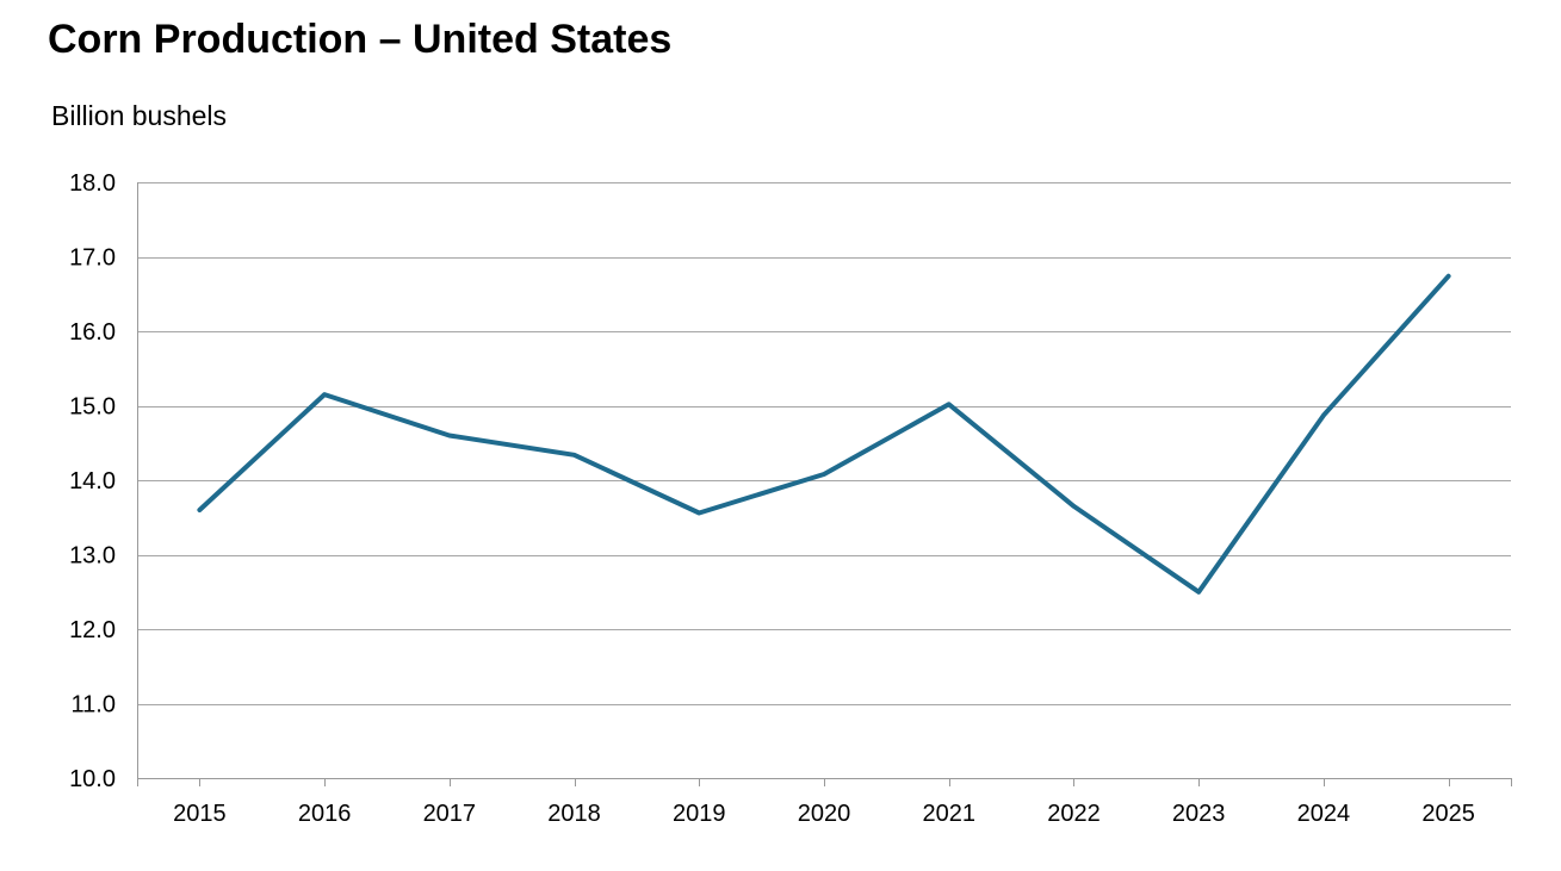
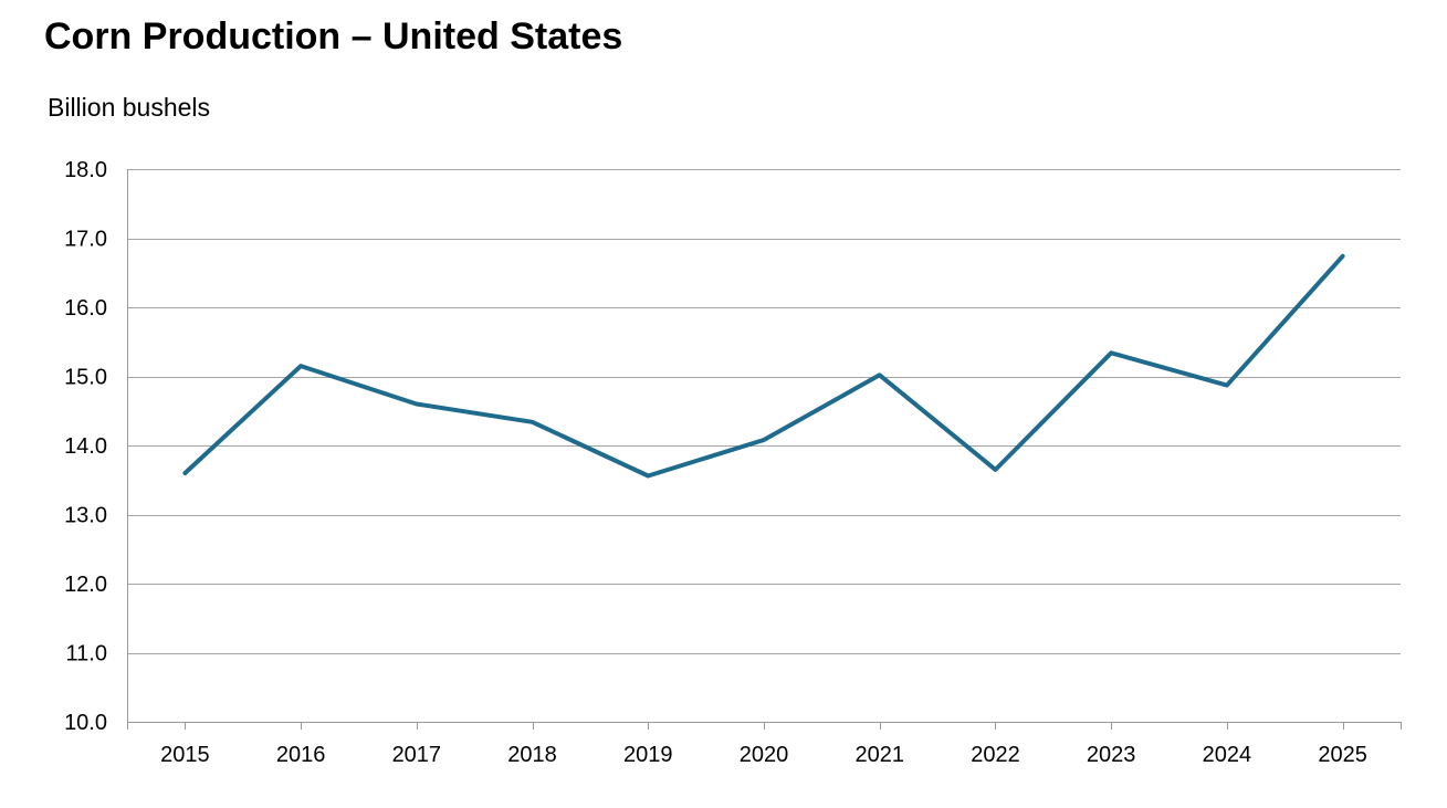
2023: 12.5 -> 15.3
